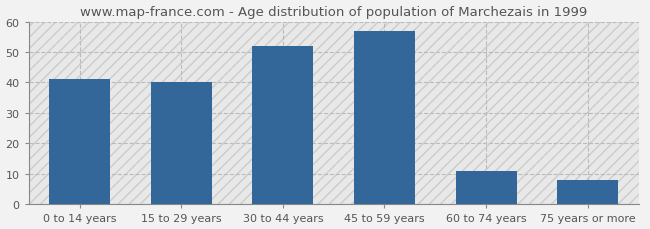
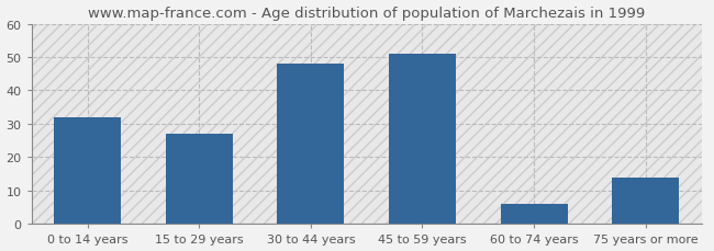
0 to 14 years: 41 -> 32
15 to 29 years: 40 -> 27
30 to 44 years: 52 -> 48
45 to 59 years: 57 -> 51
60 to 74 years: 11 -> 6
75 years or more: 8 -> 14
